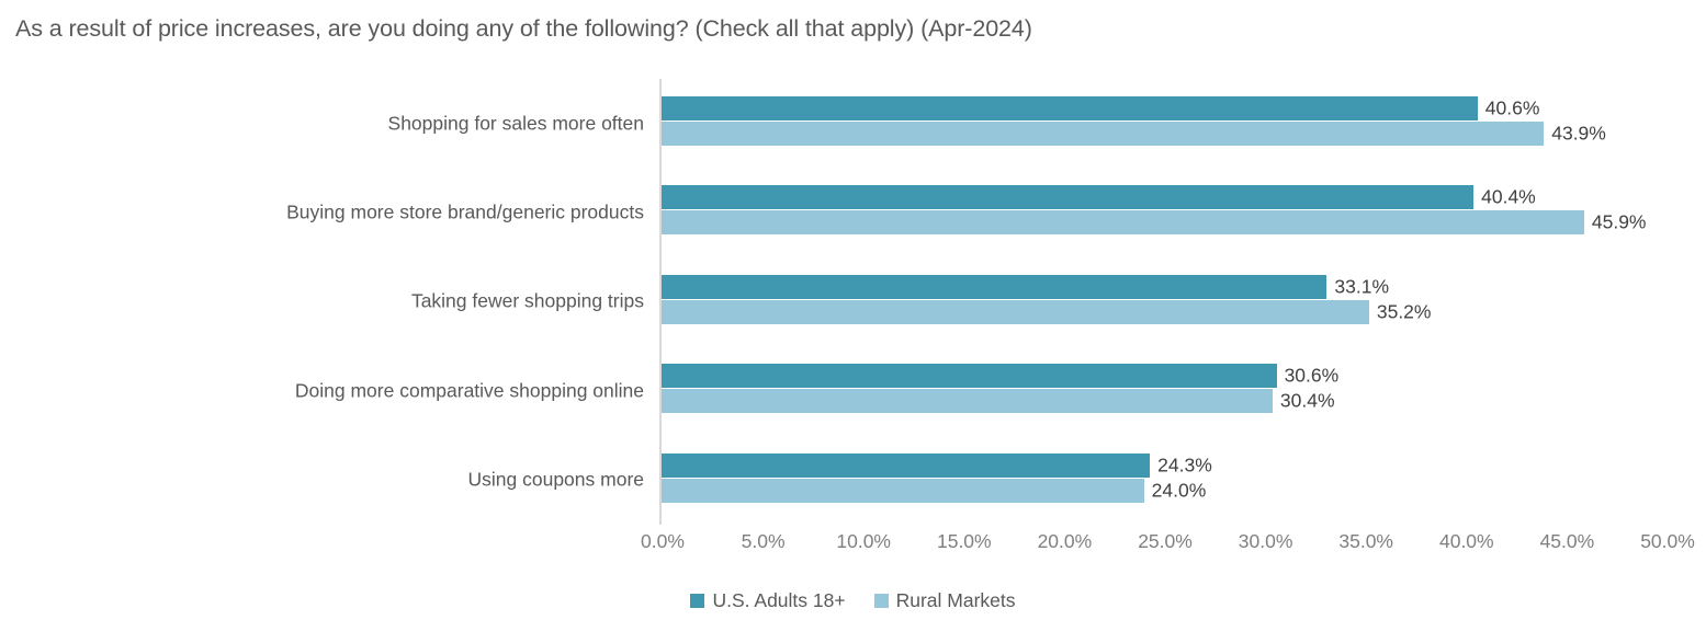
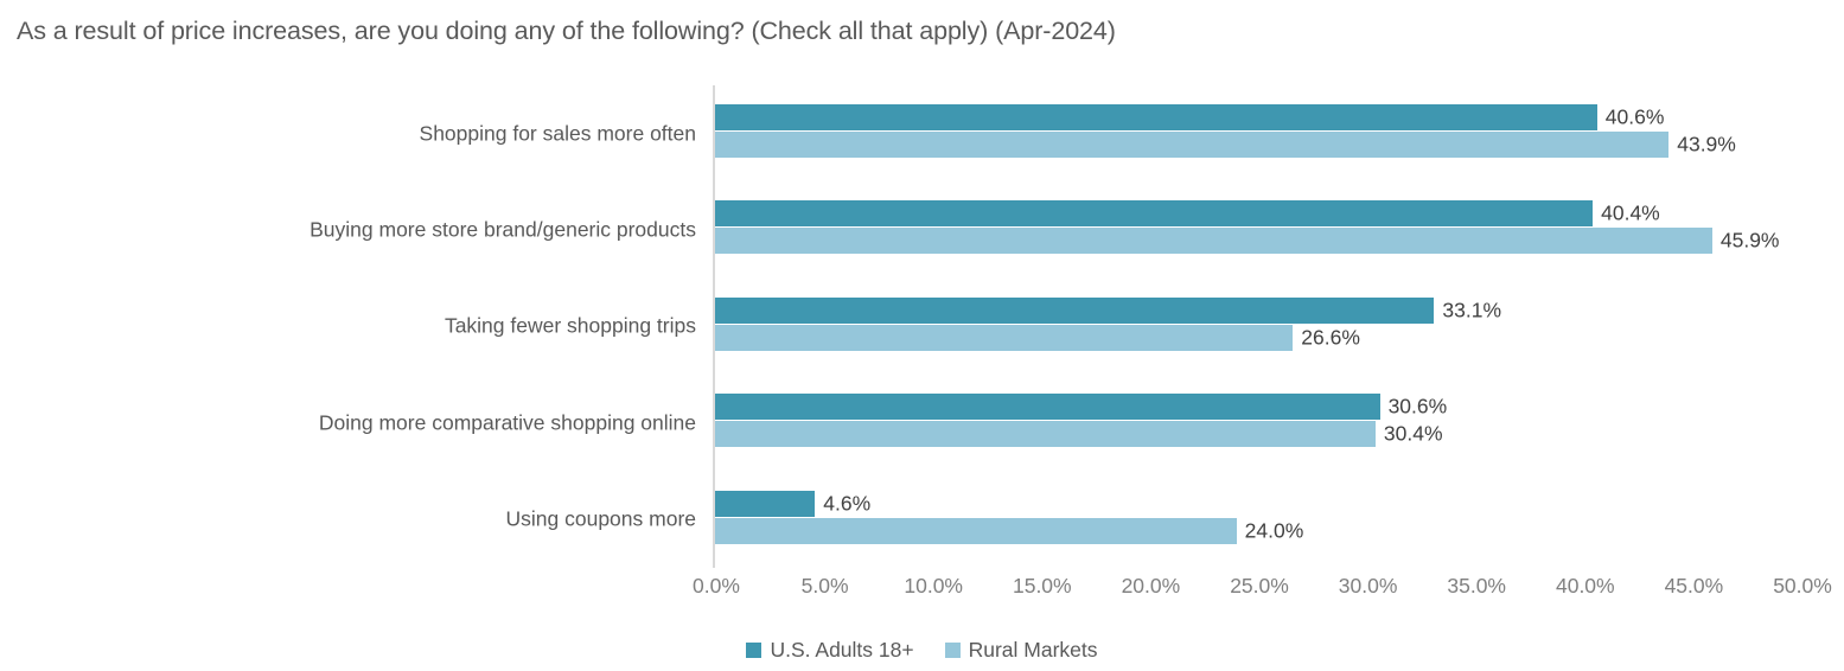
Rural Markets/Taking fewer shopping trips: 35.2% -> 26.6%
U.S. Adults 18+/Using coupons more: 24.3% -> 4.6%
